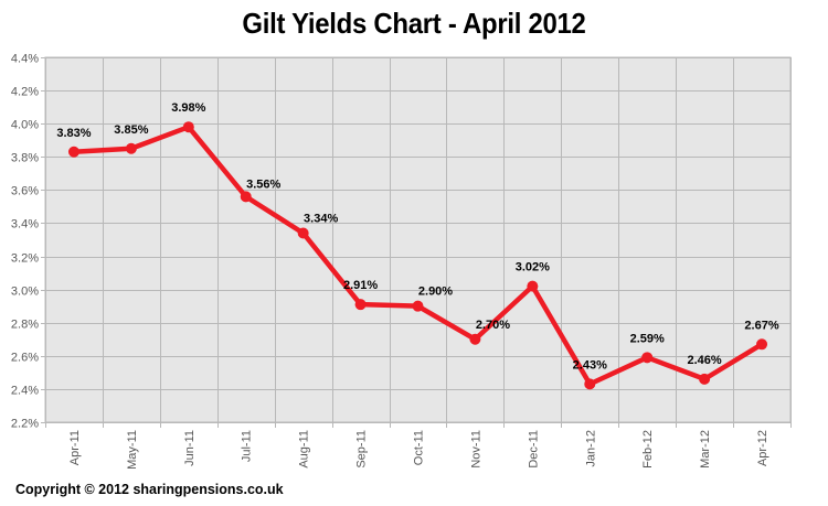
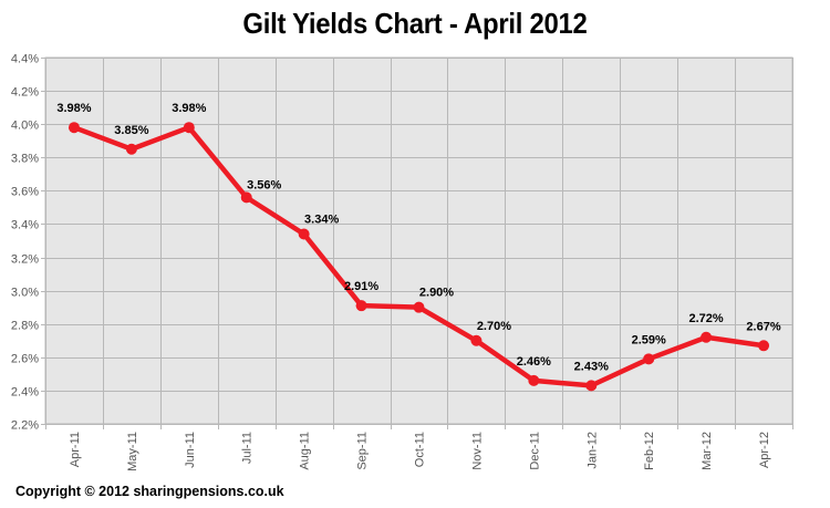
Apr-11: 3.83% -> 3.98%
Dec-11: 3.02% -> 2.46%
Mar-12: 2.46% -> 2.72%
